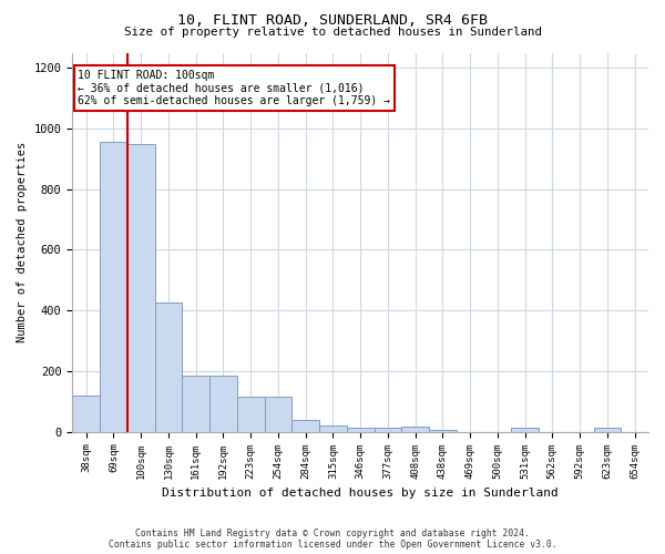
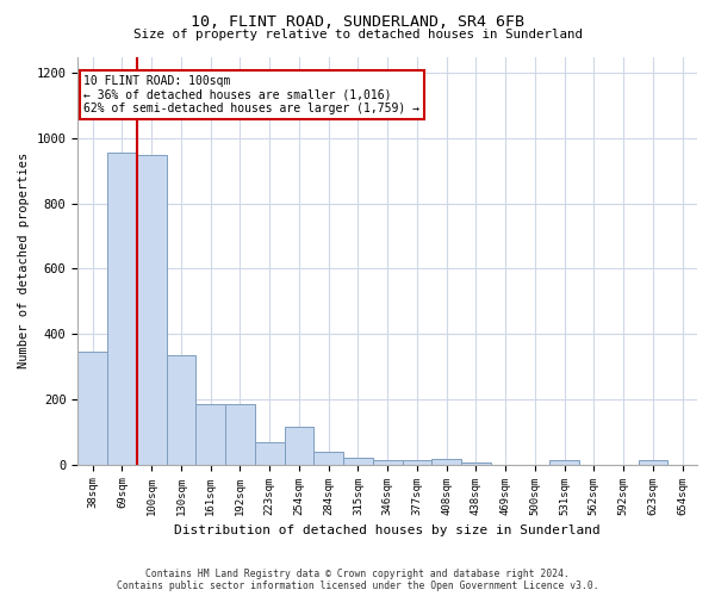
38sqm: 120 -> 345
130sqm: 425 -> 335
223sqm: 115 -> 70
